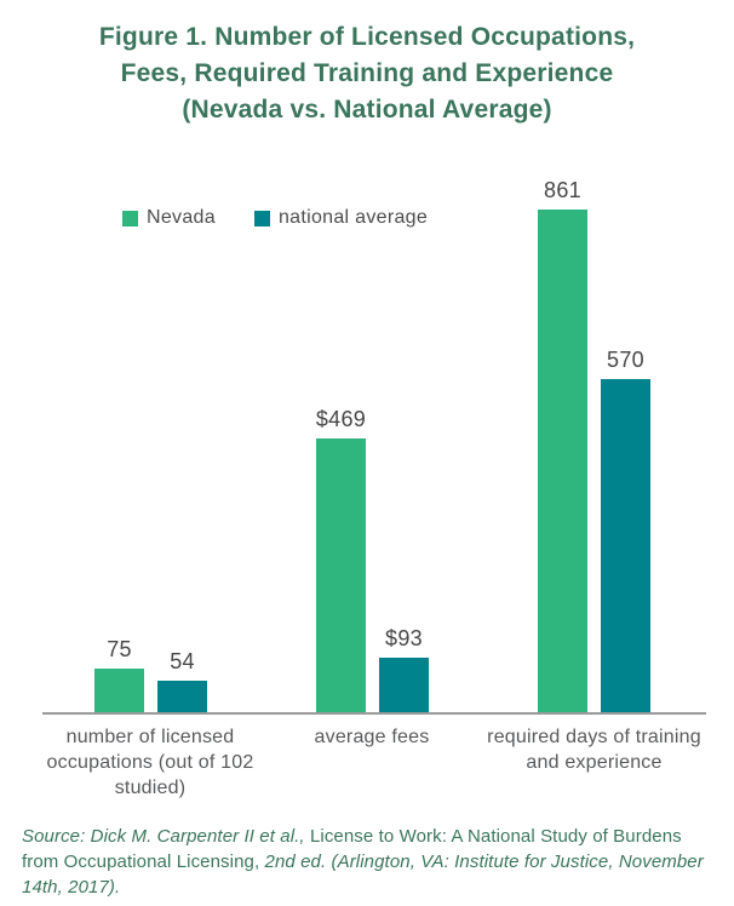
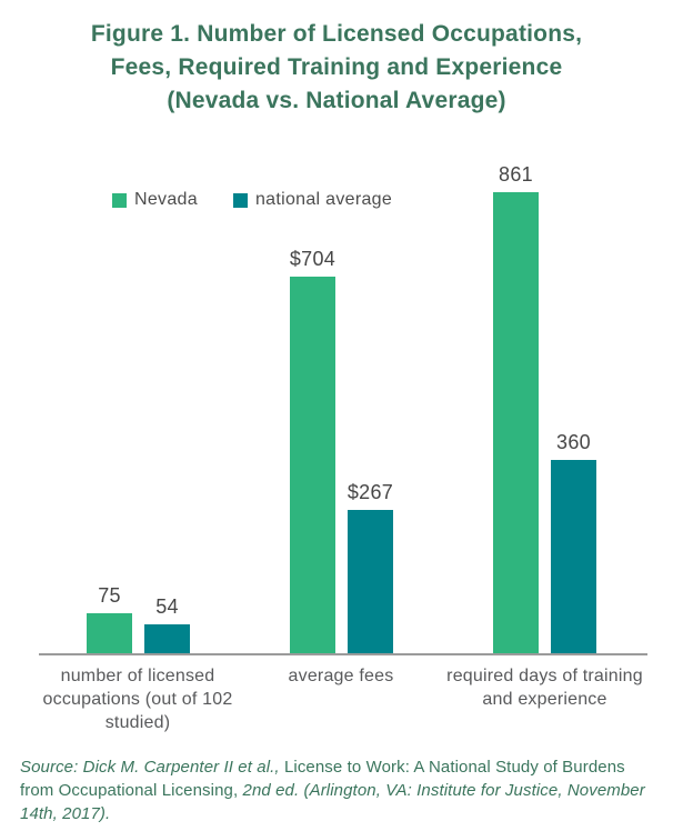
Nevada/average fees: $469 -> $704
national average/average fees: $93 -> $267
national average/required days of training and experience: 570 -> 360
